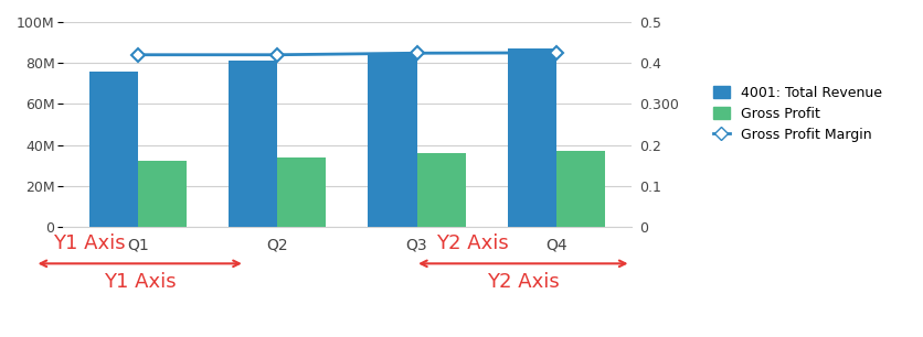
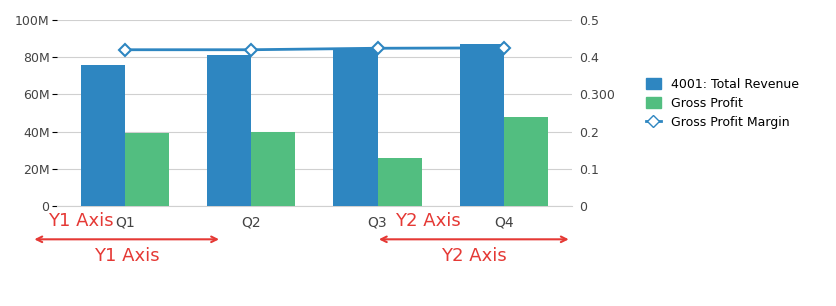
Gross Profit/Q1: 32M -> 39M
Gross Profit/Q2: 34M -> 40M
Gross Profit/Q3: 36M -> 26M
Gross Profit/Q4: 37M -> 48M
